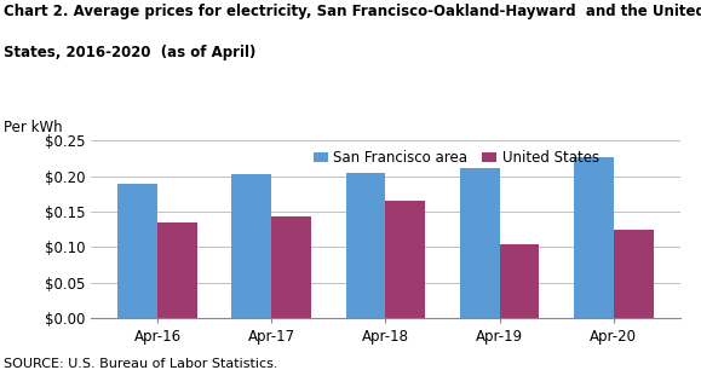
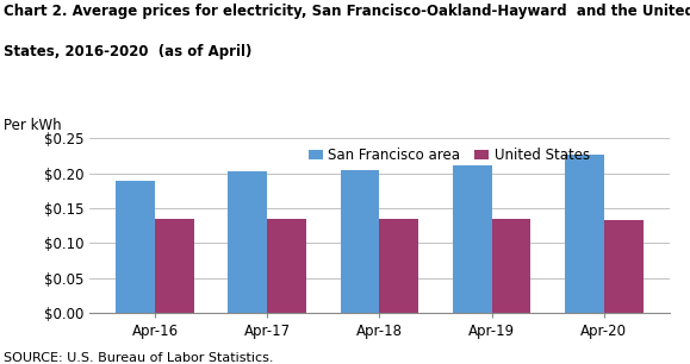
United States/Apr-17: $0.144 -> $0.135
United States/Apr-18: $0.166 -> $0.135
United States/Apr-19: $0.104 -> $0.135
United States/Apr-20: $0.124 -> $0.133
